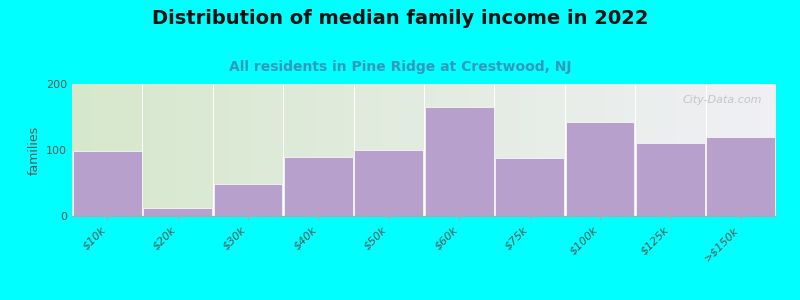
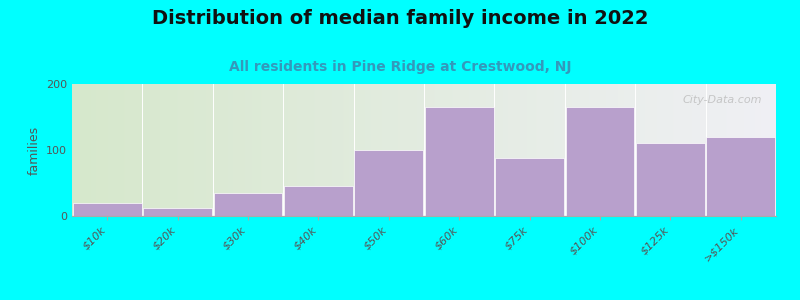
$10k: 98 -> 20
$30k: 48 -> 35
$40k: 90 -> 45
$100k: 142 -> 165
